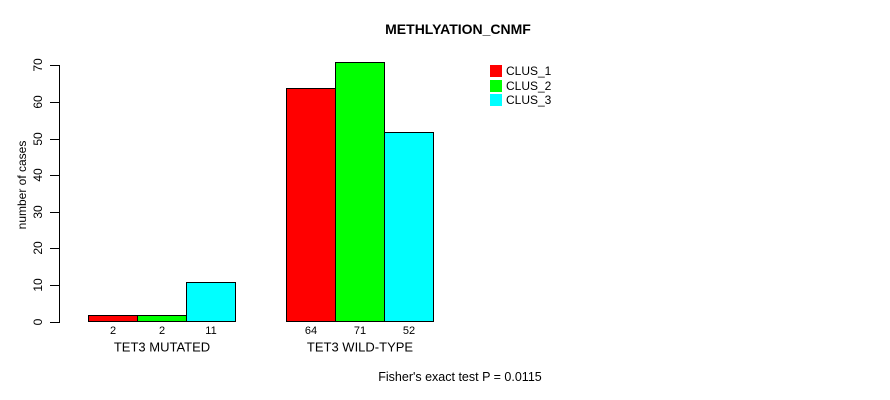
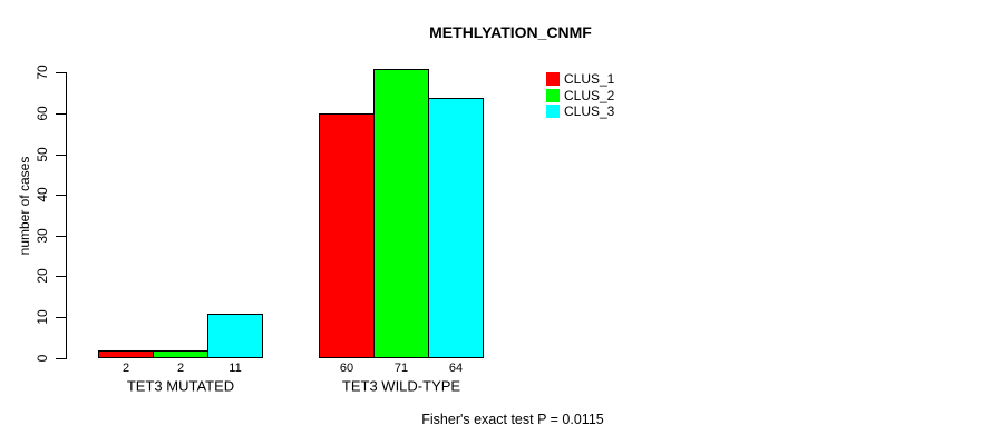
CLUS_1/TET3 WILD-TYPE: 64 -> 60
CLUS_3/TET3 WILD-TYPE: 52 -> 64
